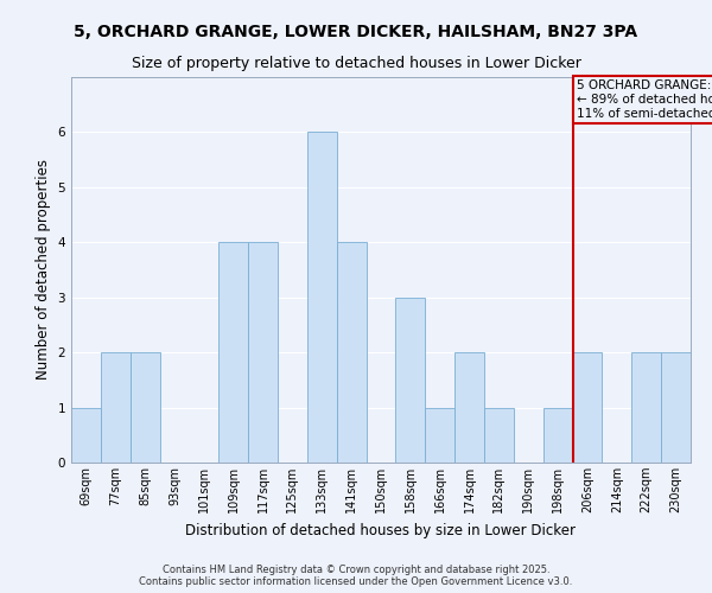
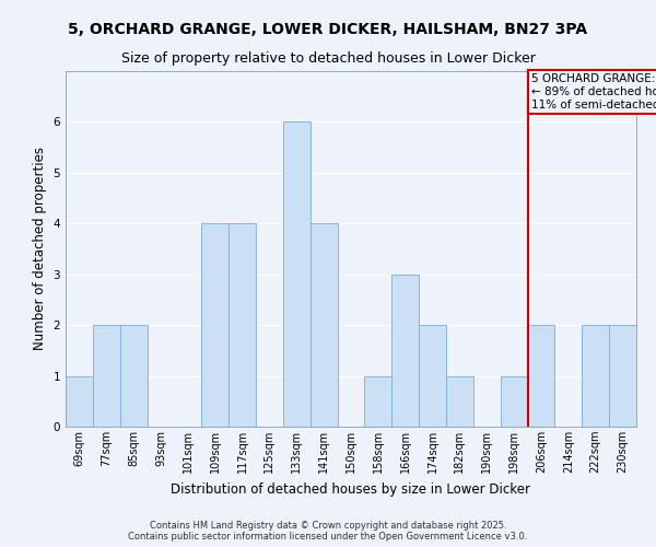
158sqm: 3 -> 1
166sqm: 1 -> 3
